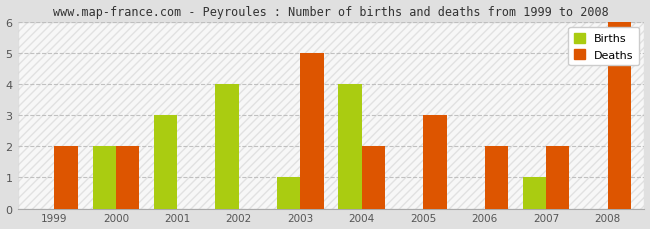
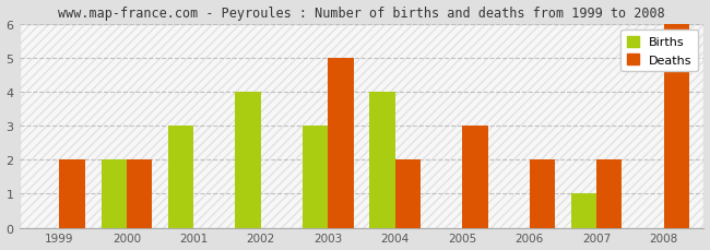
Births/2003: 1 -> 3
